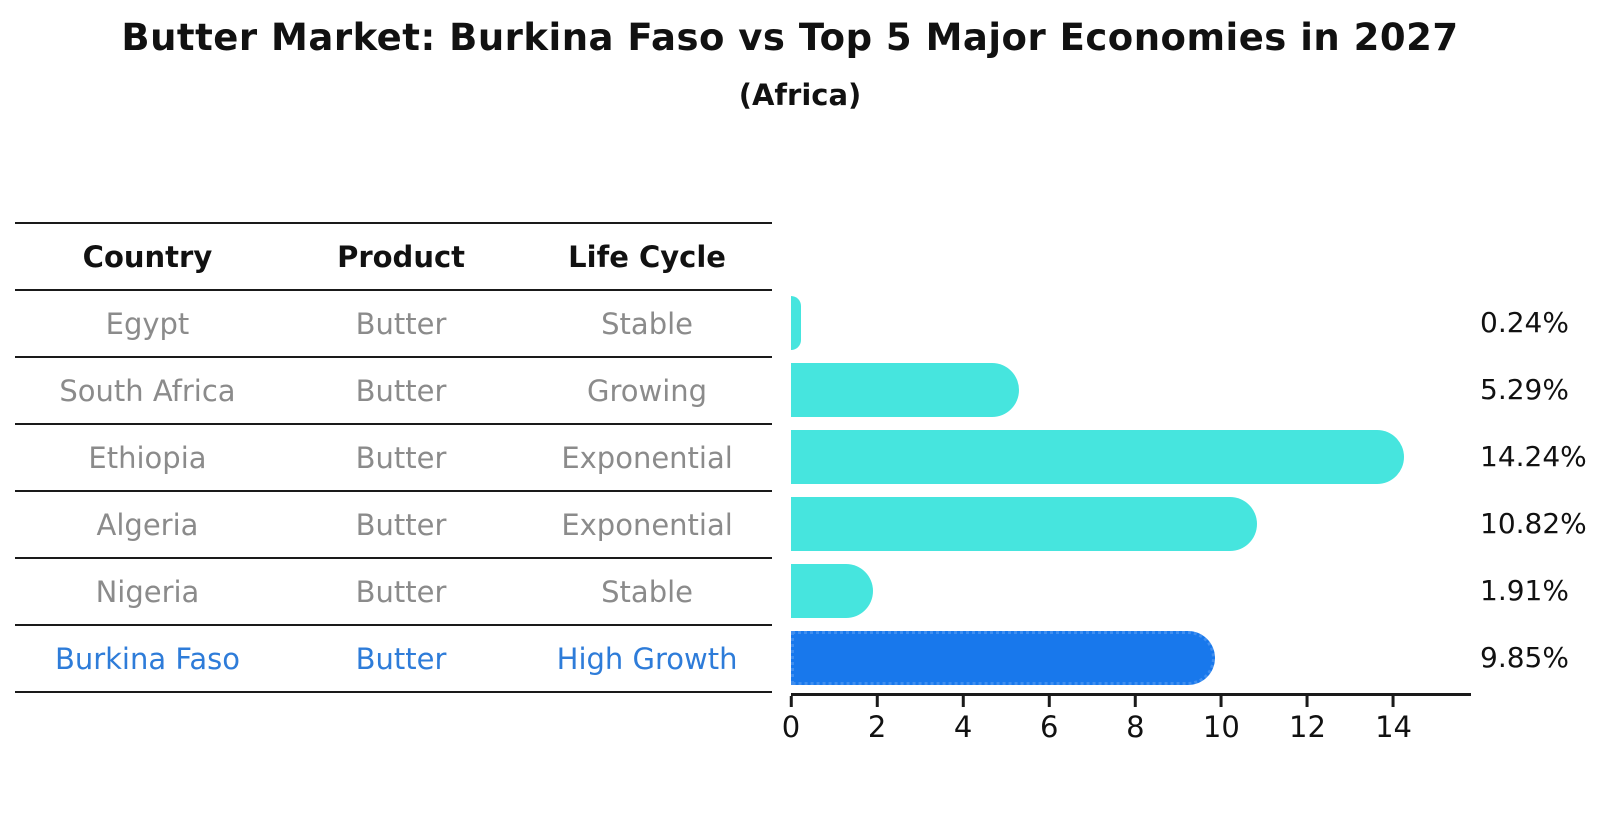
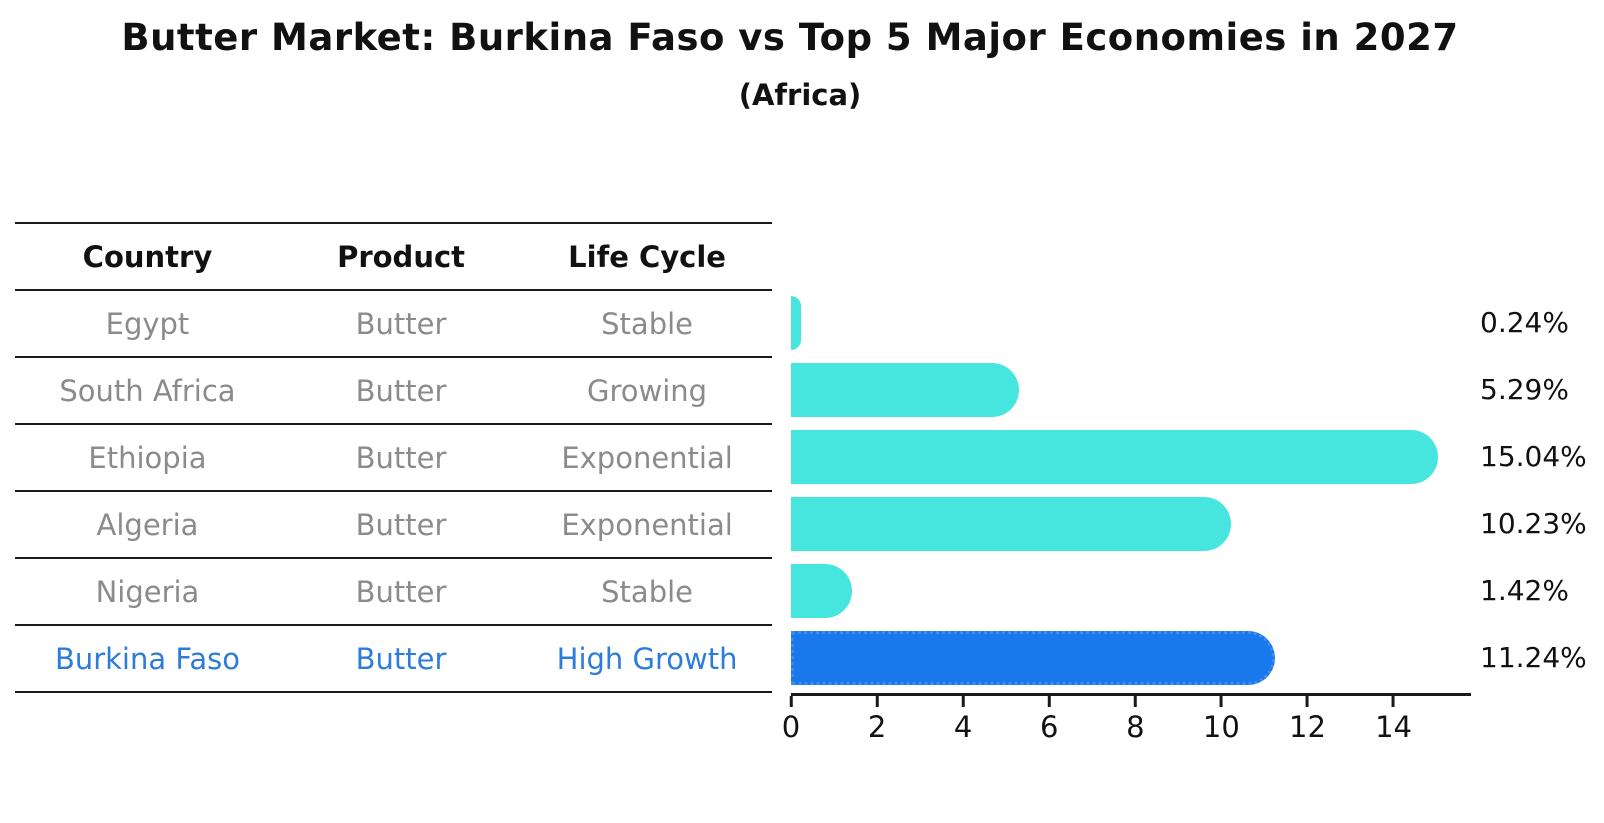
Ethiopia: 14.24% -> 15.04%
Algeria: 10.82% -> 10.23%
Nigeria: 1.91% -> 1.42%
Burkina Faso: 9.85% -> 11.24%
